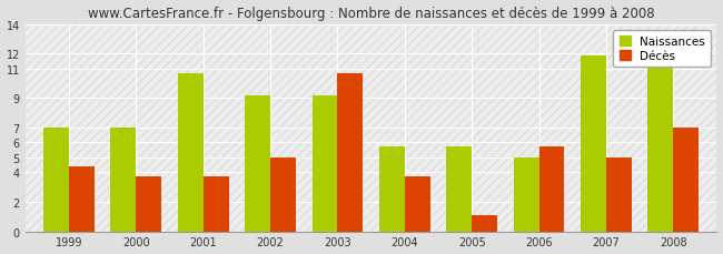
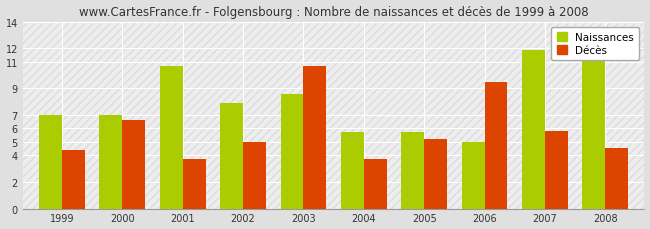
Décès/2000: 3.7 -> 6.6
Naissances/2002: 9.2 -> 7.9
Naissances/2003: 9.2 -> 8.6
Décès/2005: 1.1 -> 5.2
Décès/2006: 5.7 -> 9.5
Décès/2007: 5.0 -> 5.8
Décès/2008: 7.0 -> 4.5
